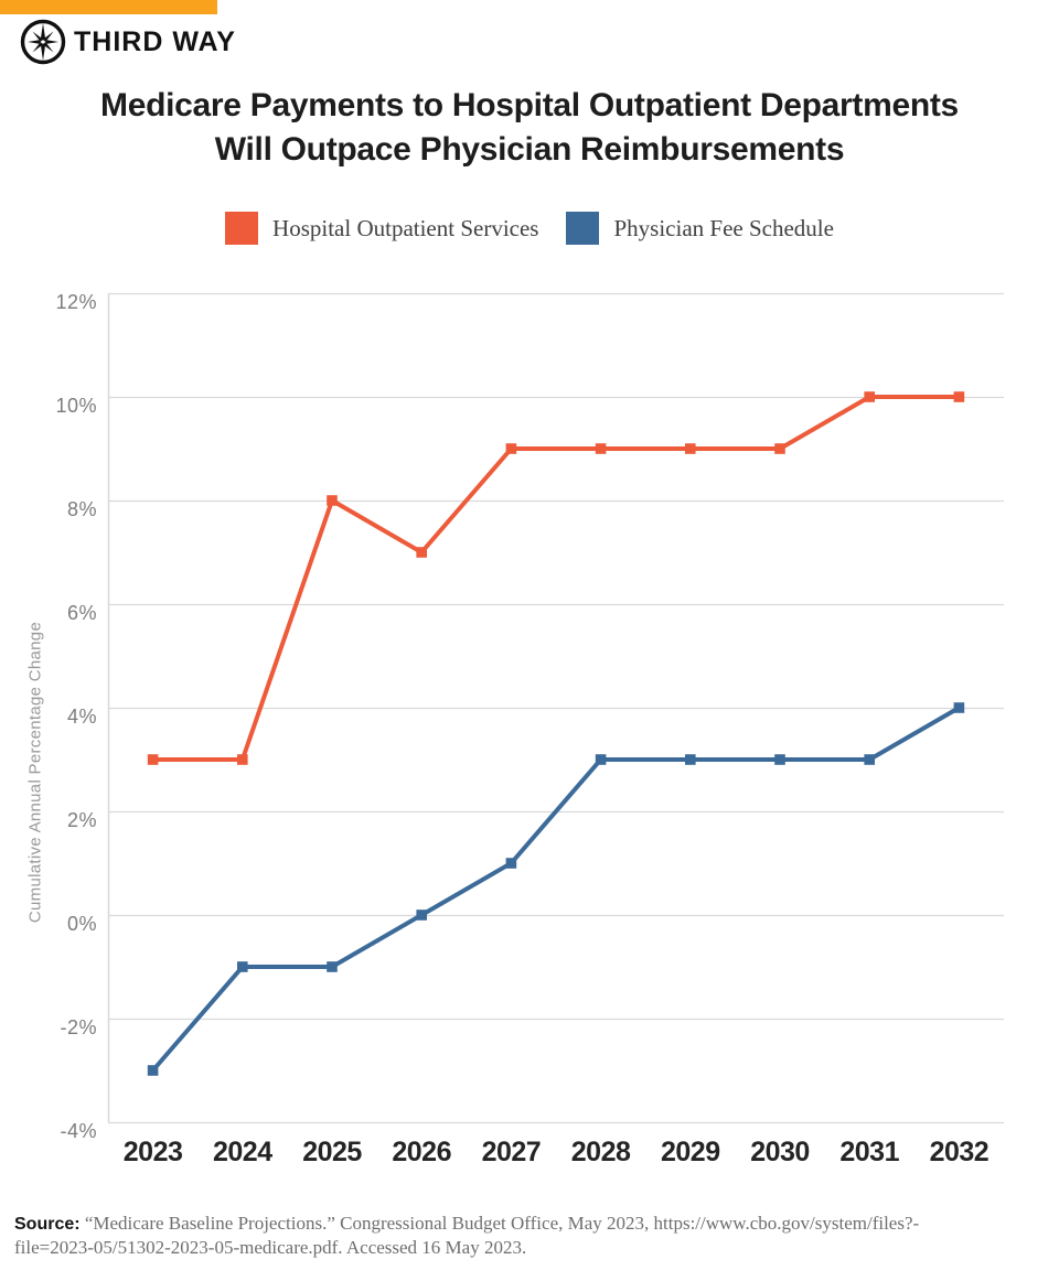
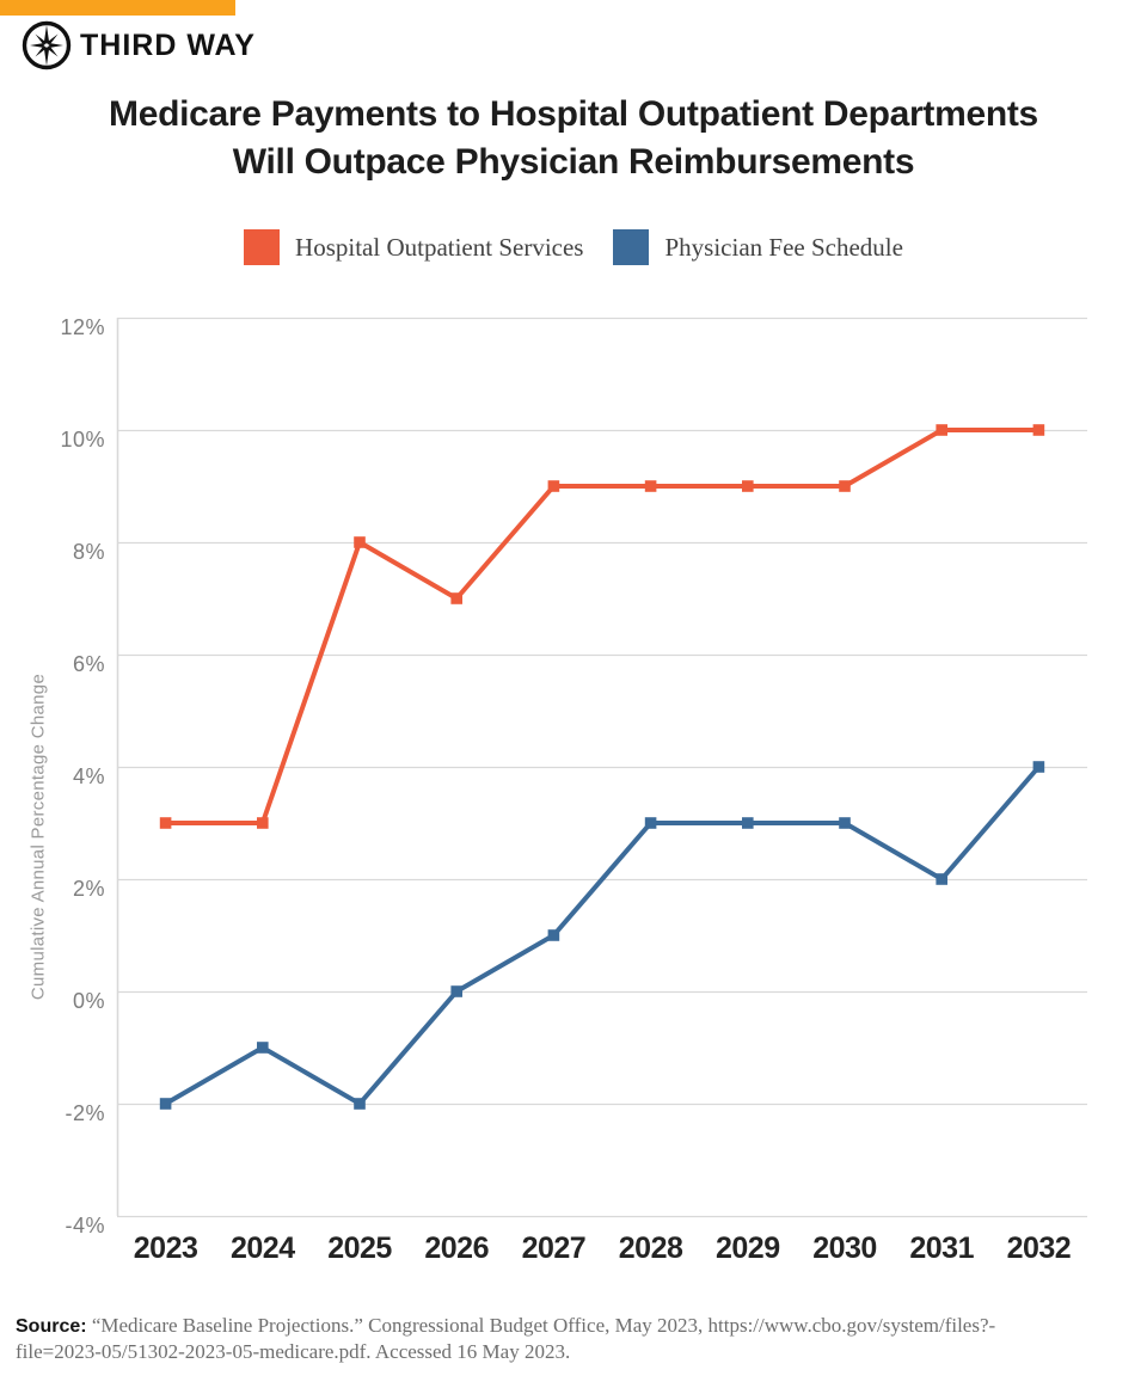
Physician Fee Schedule/2023: -3% -> -2%
Physician Fee Schedule/2025: -1% -> -2%
Physician Fee Schedule/2031: 3% -> 2%
